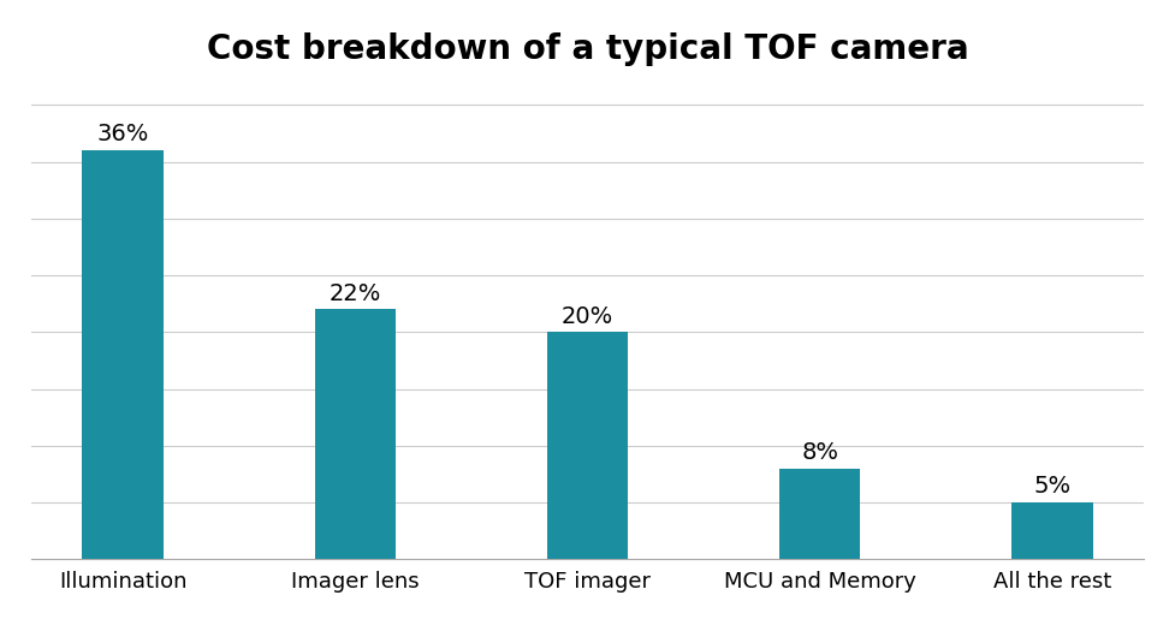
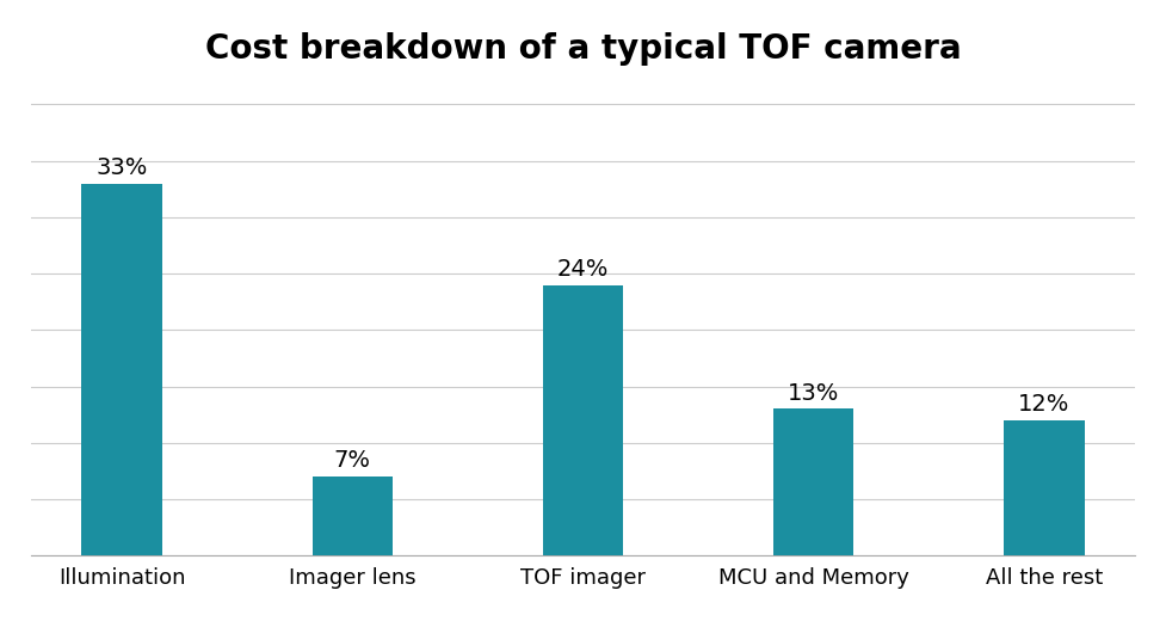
Illumination: 36% -> 33%
Imager lens: 22% -> 7%
TOF imager: 20% -> 24%
MCU and Memory: 8% -> 13%
All the rest: 5% -> 12%
